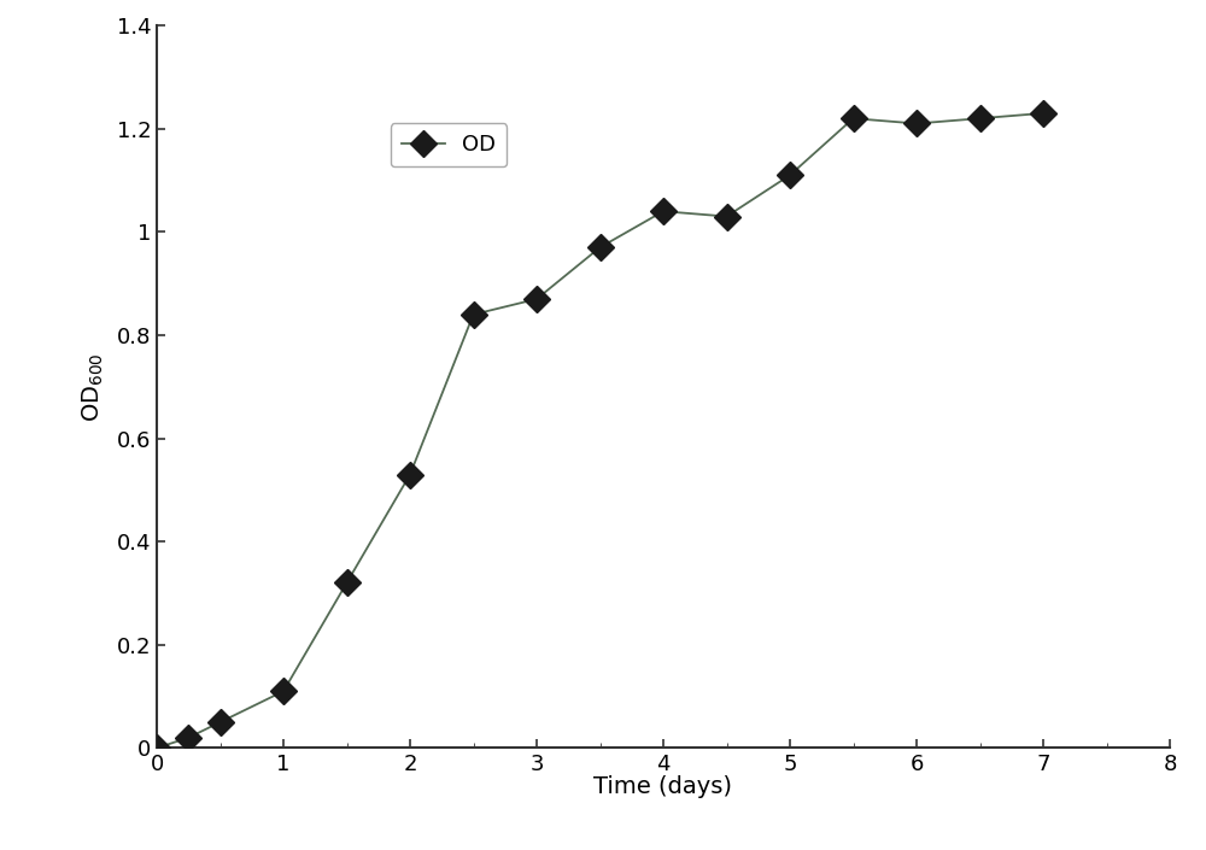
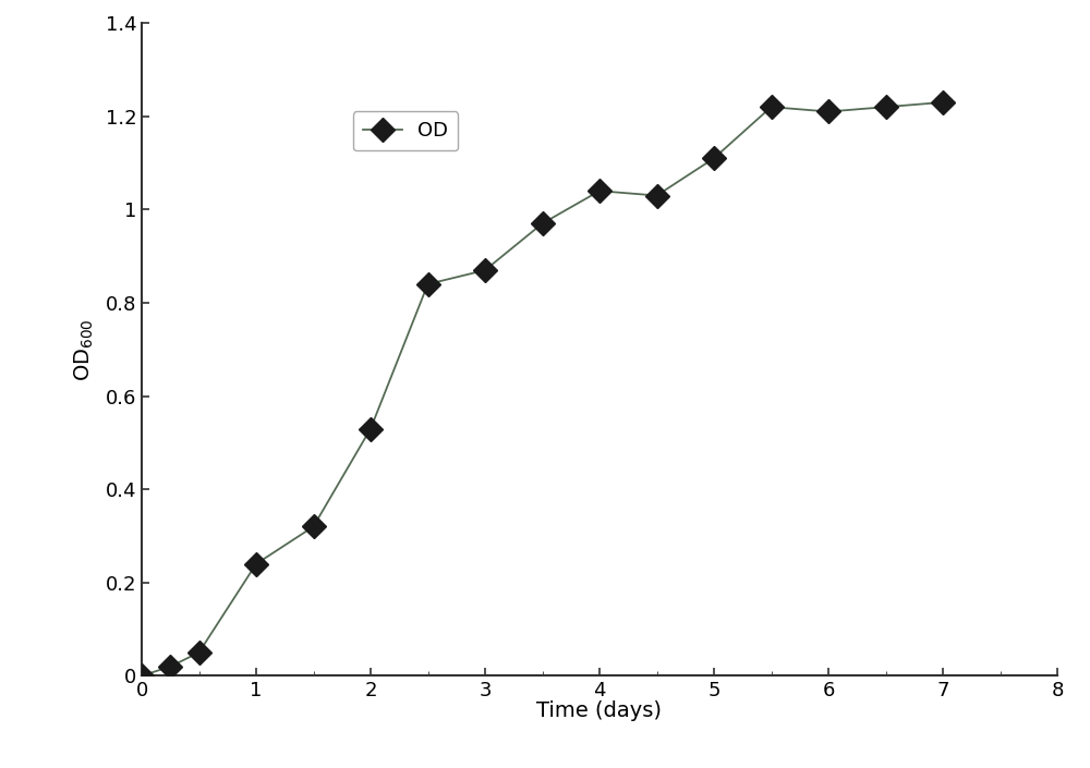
1: 0.11 -> 0.24
